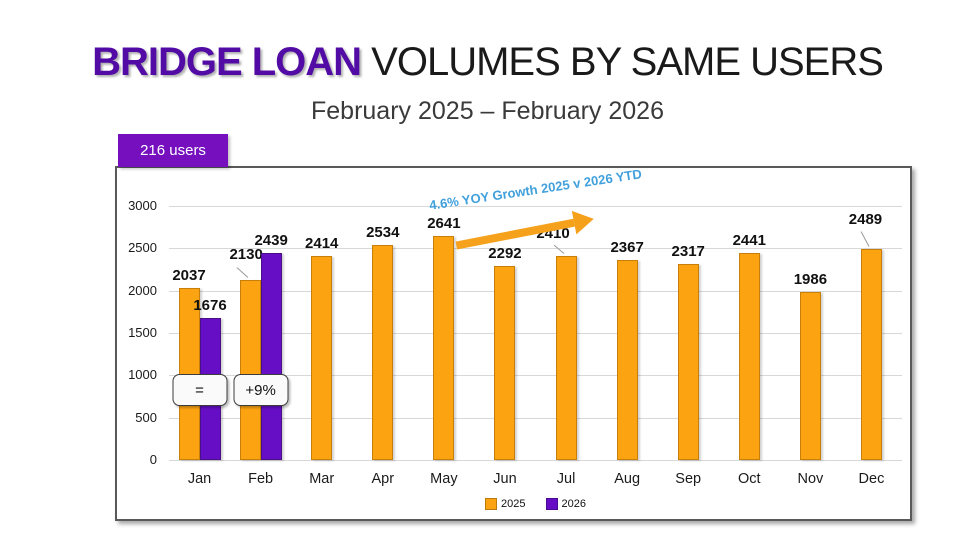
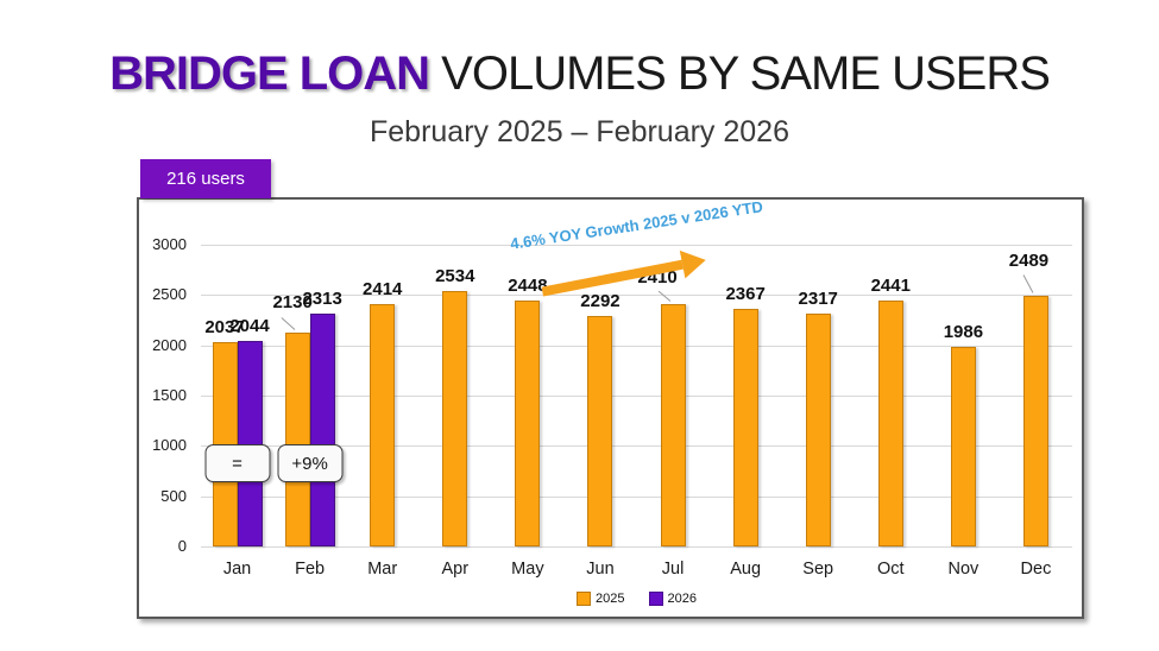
2026/Jan: 1676 -> 2044
2026/Feb: 2439 -> 2313
2025/May: 2641 -> 2448
